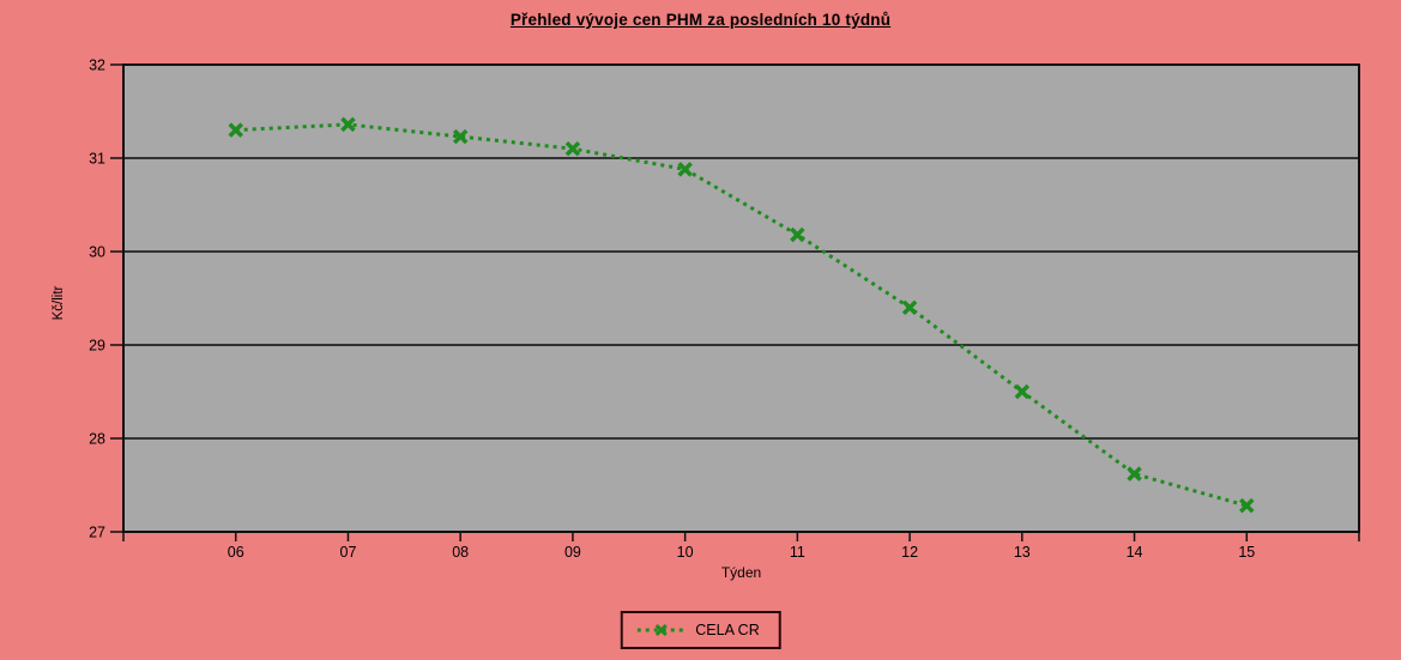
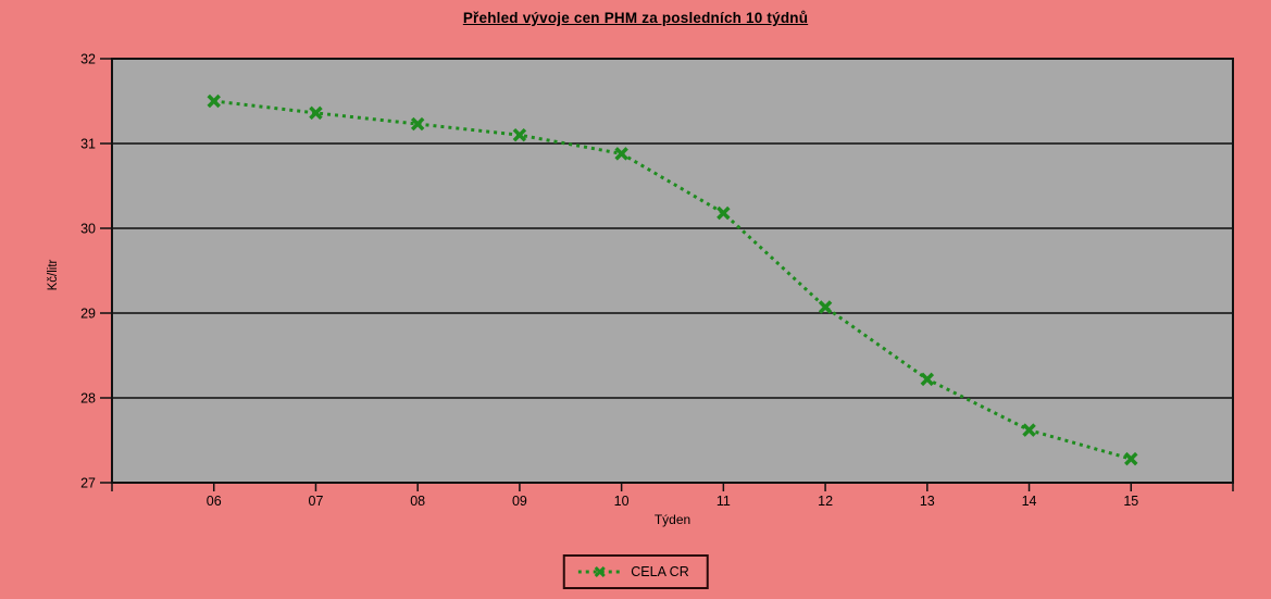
06: 31.3 -> 31.5
12: 29.4 -> 29.1
13: 28.5 -> 28.2
